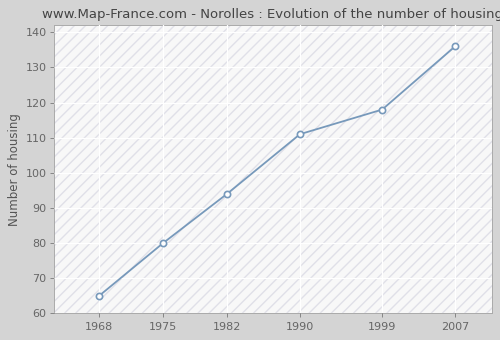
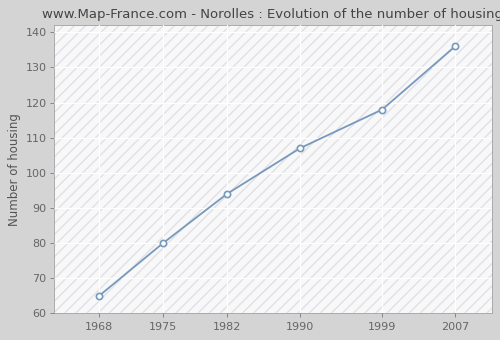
1990: 111 -> 107
